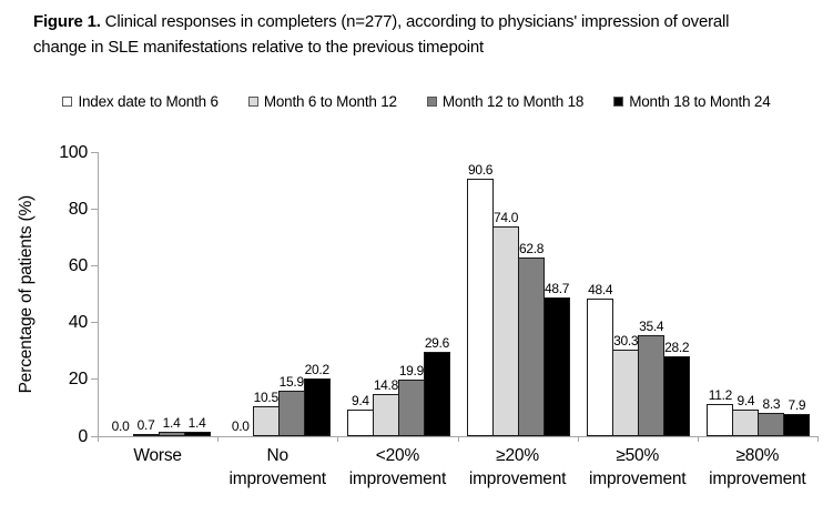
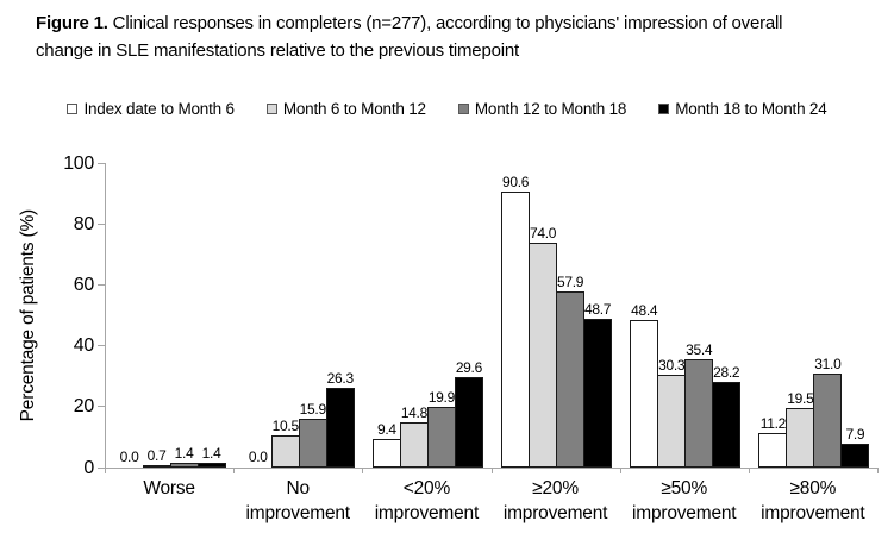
Month 18 to Month 24/No improvement: 20.2 -> 26.3
Month 12 to Month 18/≥20% improvement: 62.8 -> 57.9
Month 6 to Month 12/≥80% improvement: 9.4 -> 19.5
Month 12 to Month 18/≥80% improvement: 8.3 -> 31.0
